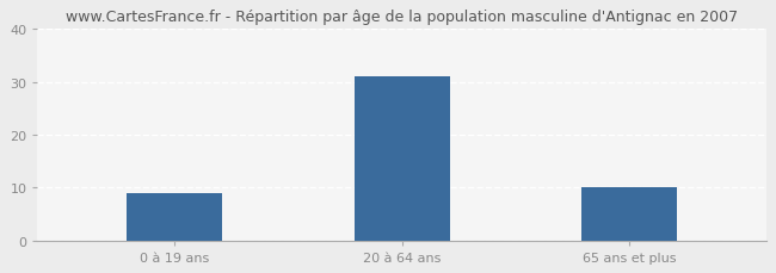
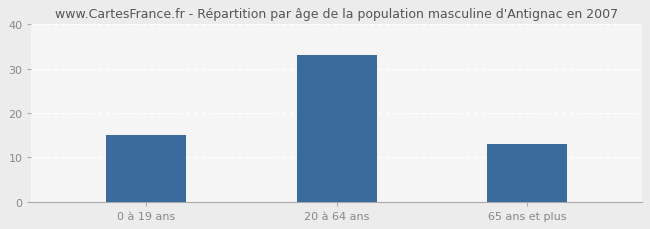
0 à 19 ans: 9 -> 15
20 à 64 ans: 31 -> 33
65 ans et plus: 10 -> 13
